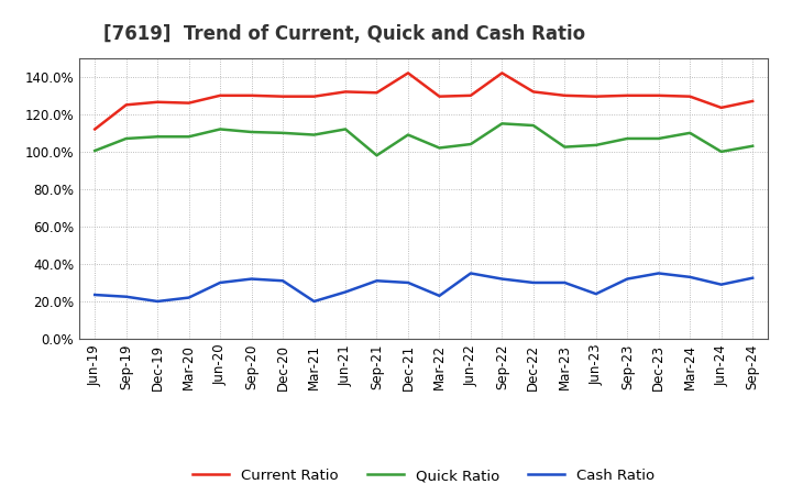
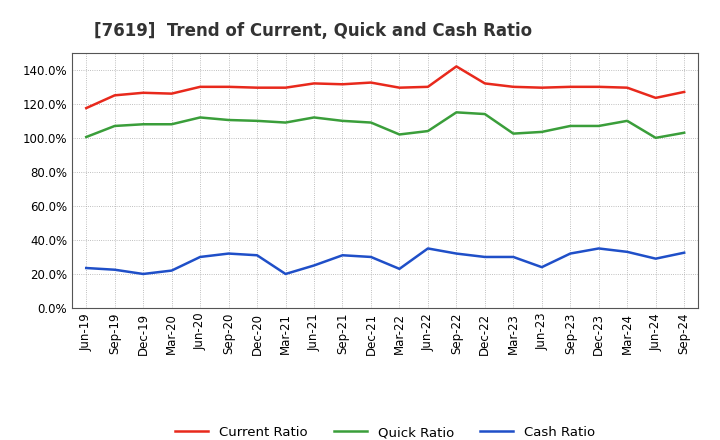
Current Ratio/Jun-19: 112% -> 118%
Quick Ratio/Sep-21: 98% -> 110%
Current Ratio/Dec-21: 142% -> 132%
